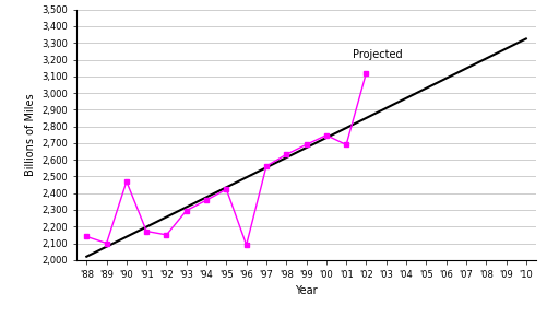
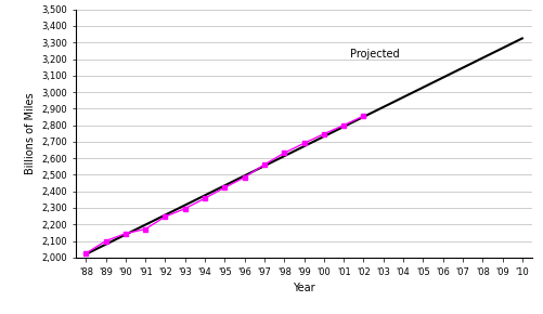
'88: 2,140 -> 2,020
'90: 2,470 -> 2,140
'92: 2,150 -> 2,250
'96: 2,090 -> 2,480
'01: 2,690 -> 2,800
'02: 3,120 -> 2,860
